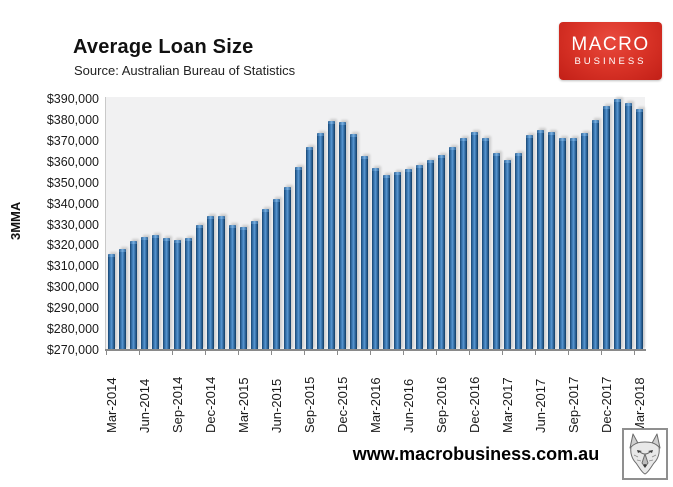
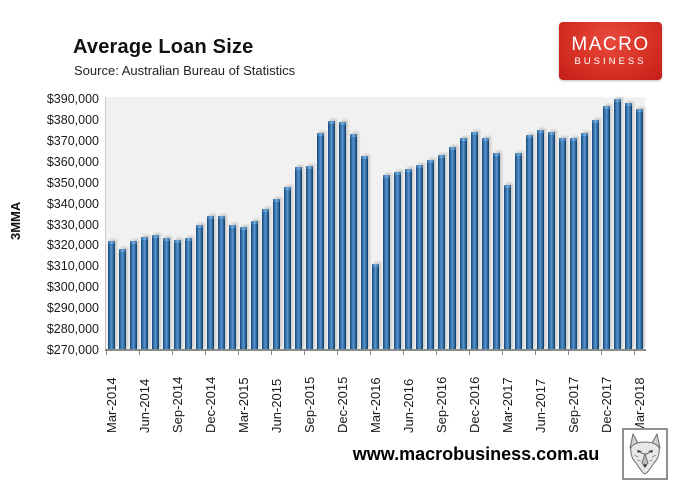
Mar-2014: $316000 -> $322000
Sep-2015: $367000 -> $358000
Mar-2016: $357000 -> $311000
Mar-2017: $361000 -> $349000
